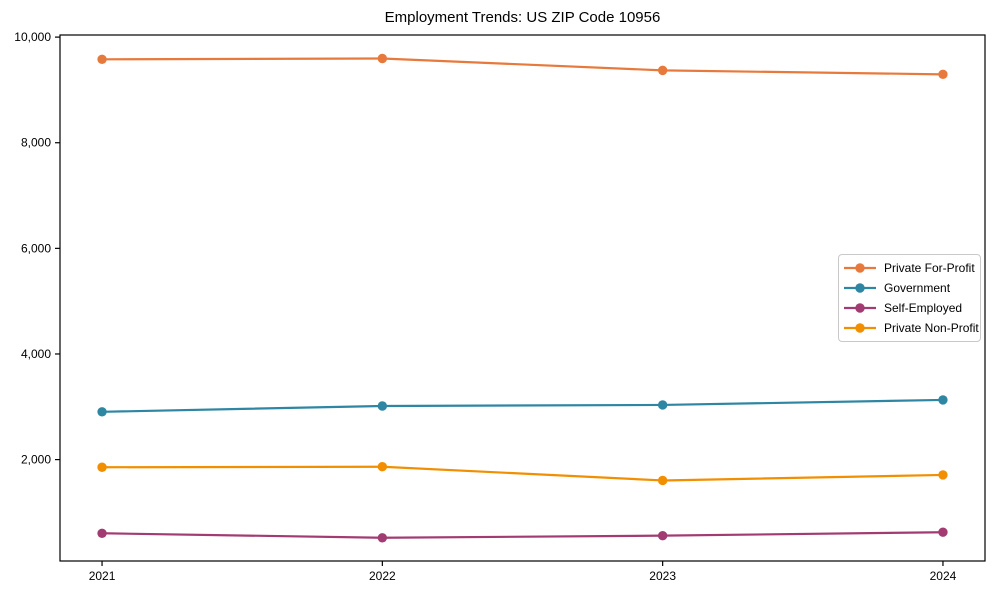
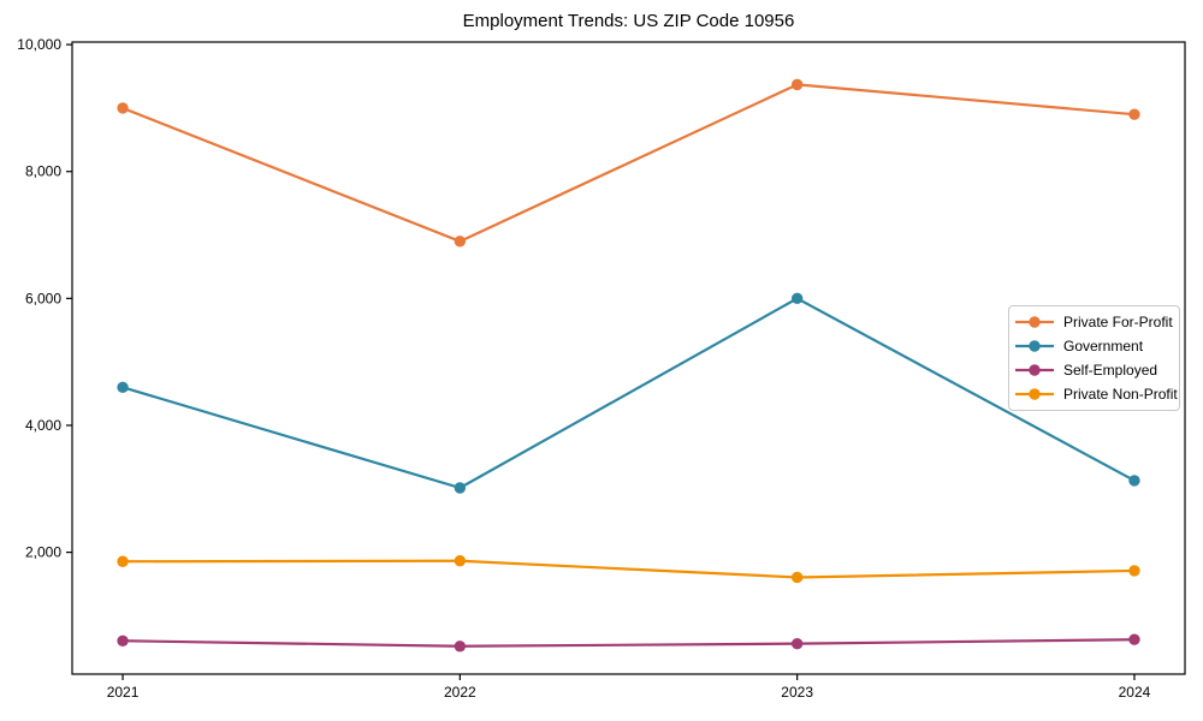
Private For-Profit/2021: 9600 -> 9000
Government/2021: 2900 -> 4600
Private For-Profit/2022: 9600 -> 6900
Government/2023: 3000 -> 6000
Private For-Profit/2024: 9300 -> 8900
